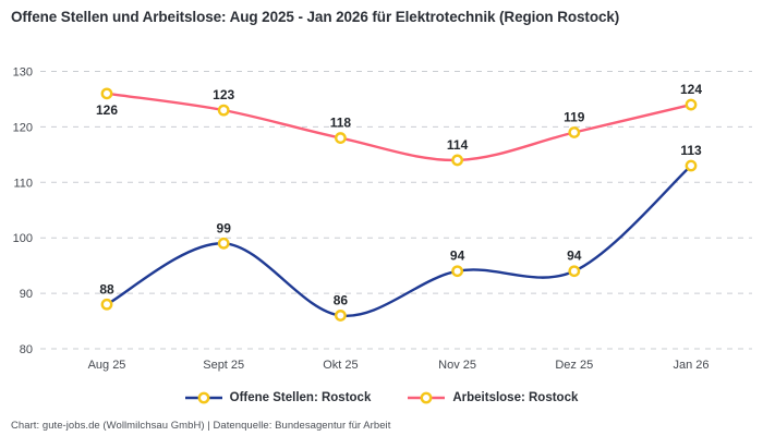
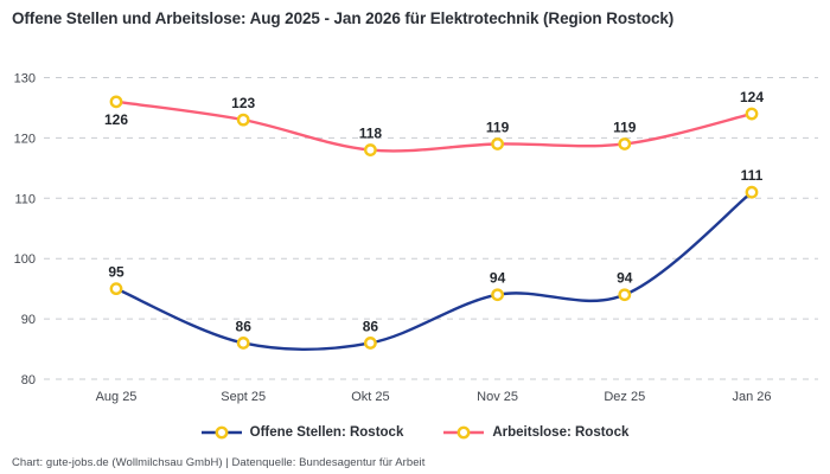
Offene Stellen: Rostock/Aug 25: 88 -> 95
Offene Stellen: Rostock/Sept 25: 99 -> 86
Arbeitslose: Rostock/Nov 25: 114 -> 119
Offene Stellen: Rostock/Jan 26: 113 -> 111
